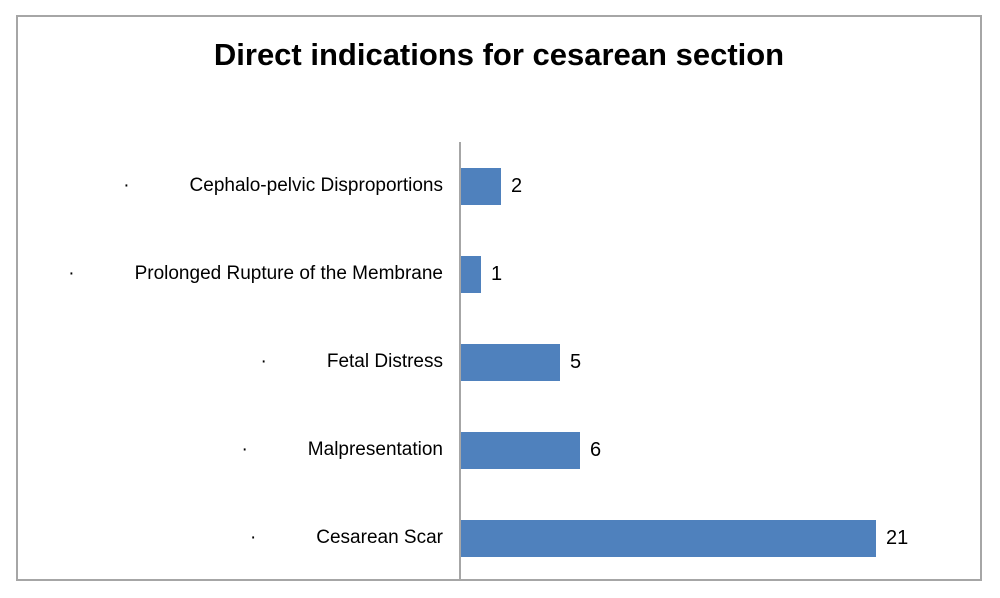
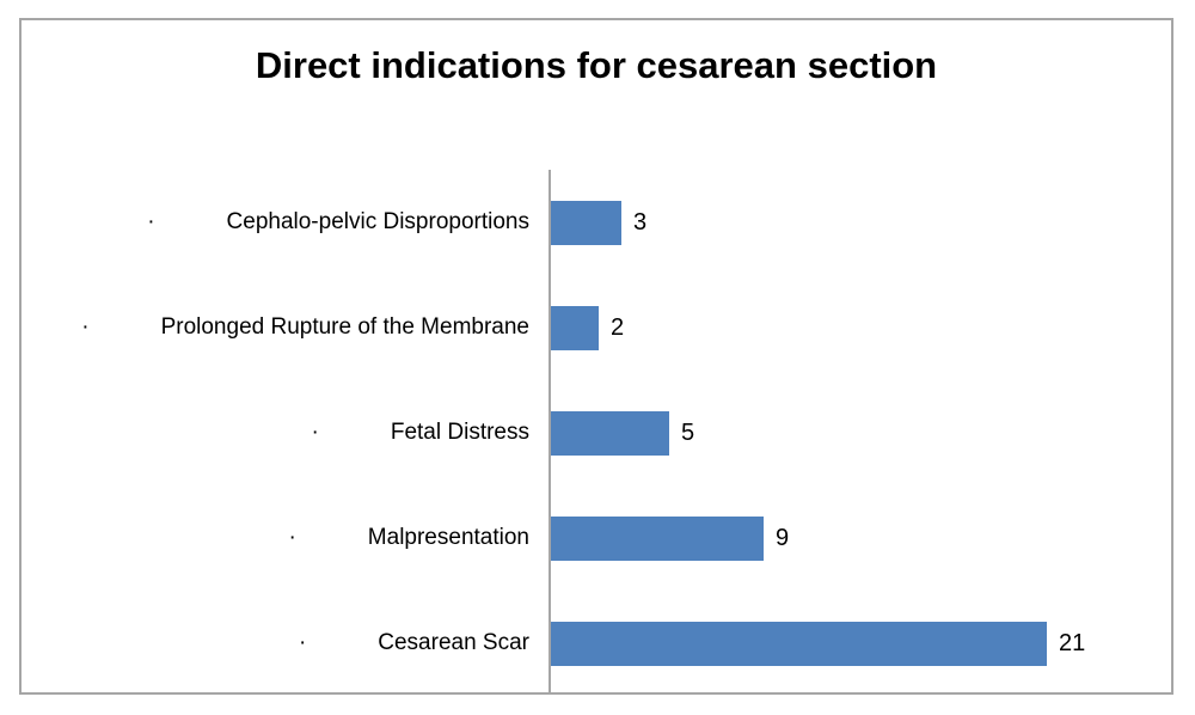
Cephalo-pelvic Disproportions: 2 -> 3
Prolonged Rupture of the Membrane: 1 -> 2
Malpresentation: 6 -> 9
